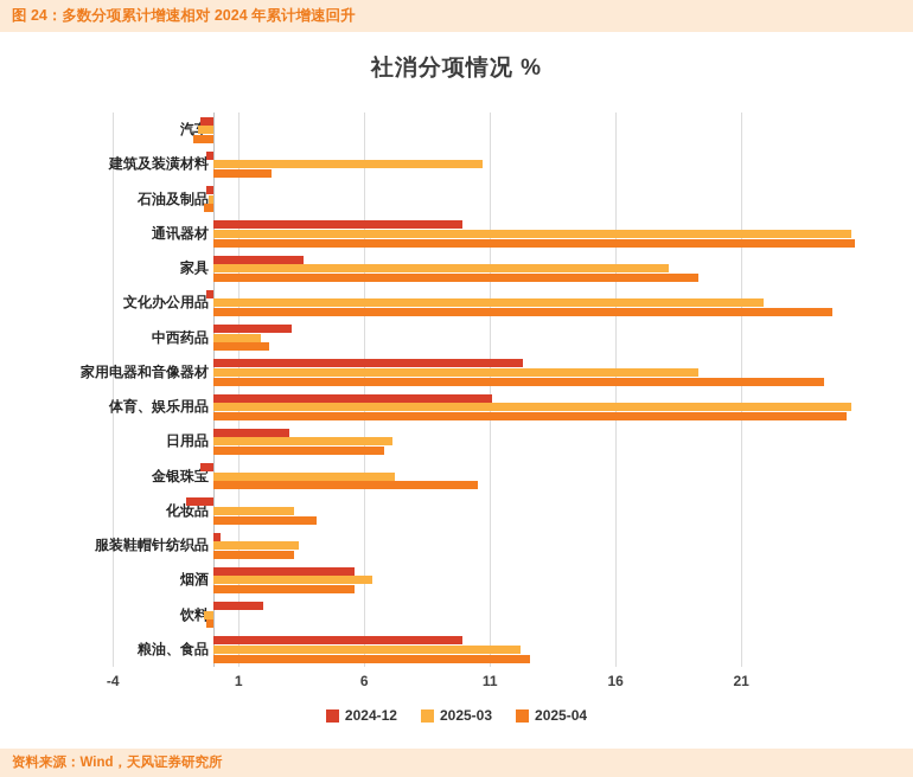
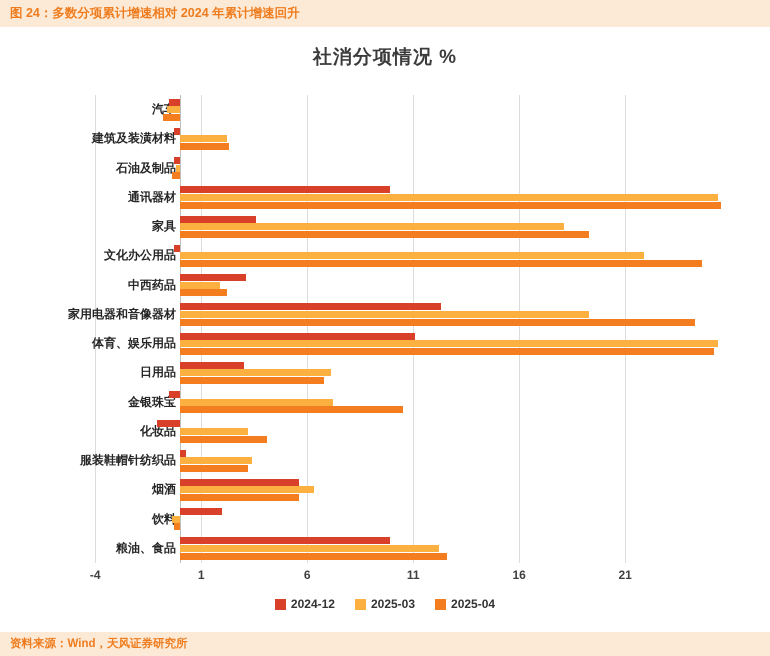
2025-03/建筑及装潢材料: 10.7 -> 2.2
